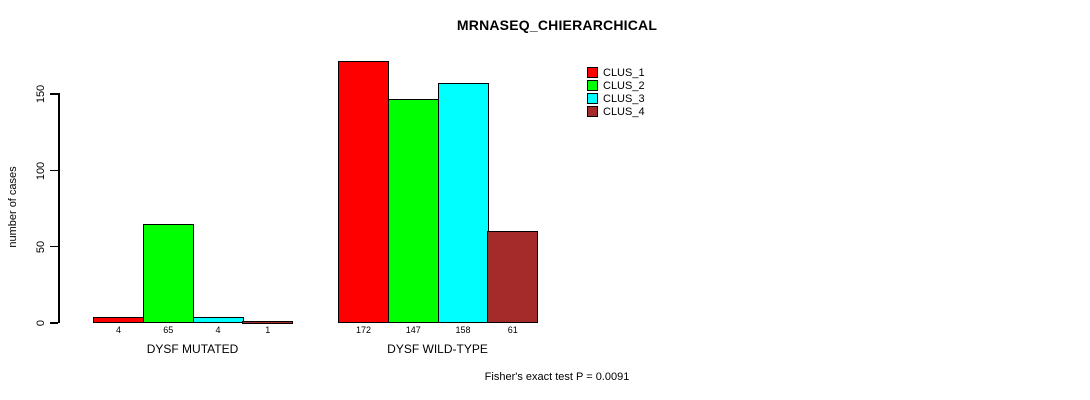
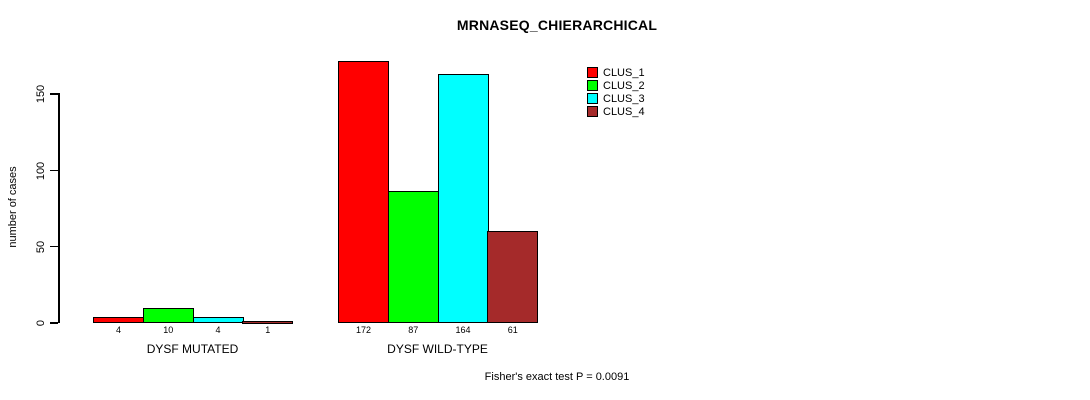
CLUS_2/DYSF MUTATED: 65 -> 10
CLUS_2/DYSF WILD-TYPE: 147 -> 87
CLUS_3/DYSF WILD-TYPE: 158 -> 164
